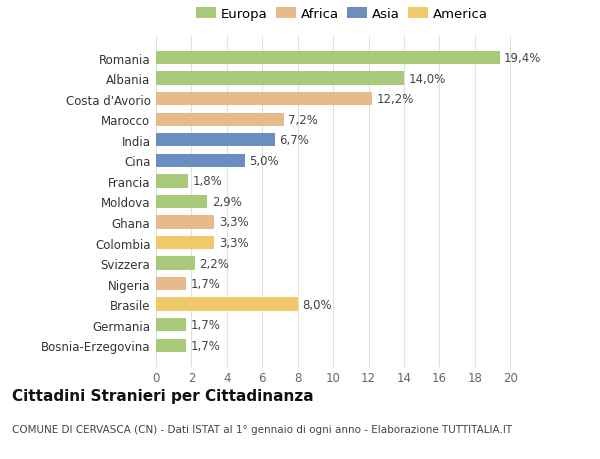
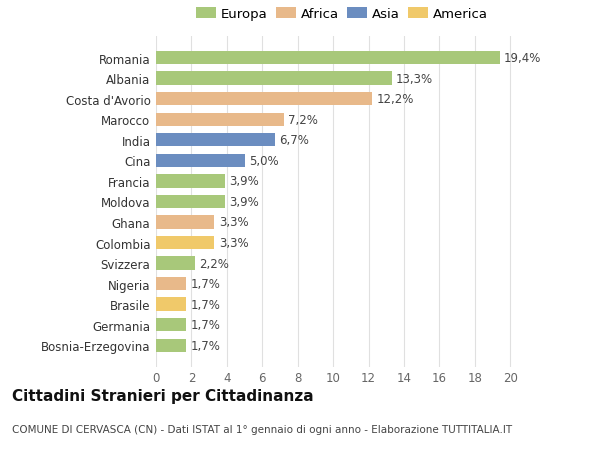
Albania: 14,0% -> 13,3%
Francia: 1,8% -> 3,9%
Moldova: 2,9% -> 3,9%
Brasile: 8,0% -> 1,7%
